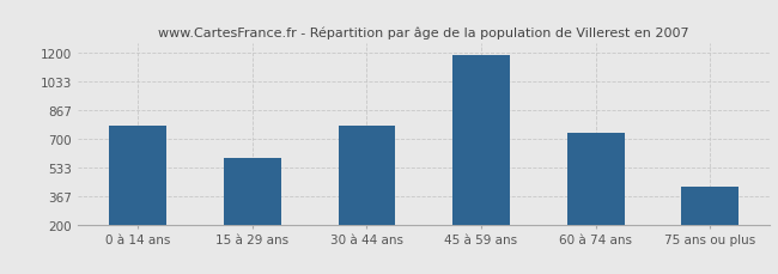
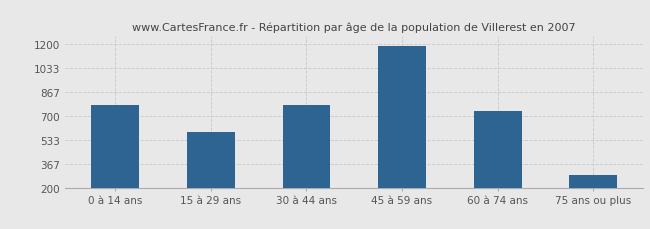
75 ans ou plus: 420 -> 290
